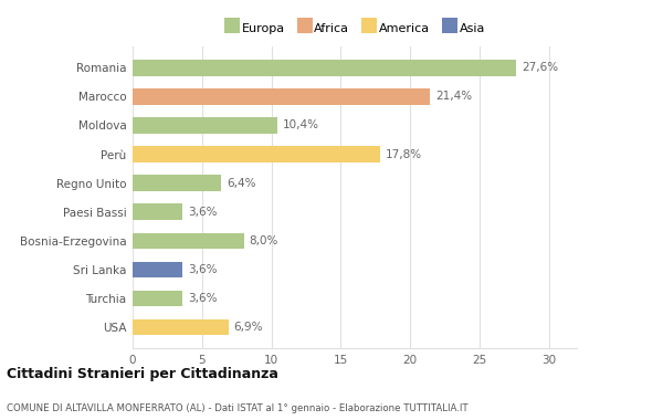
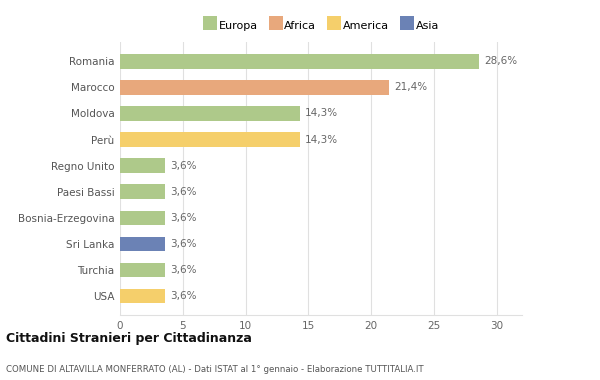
Romania: 27,6% -> 28,6%
Moldova: 10,4% -> 14,3%
Perù: 17,8% -> 14,3%
Regno Unito: 6,4% -> 3,6%
Bosnia-Erzegovina: 8,0% -> 3,6%
USA: 6,9% -> 3,6%
